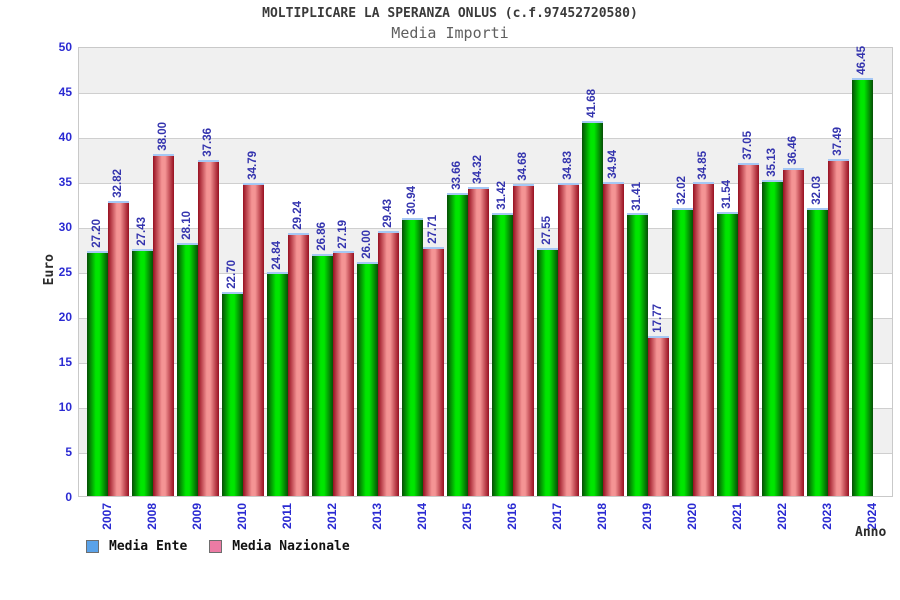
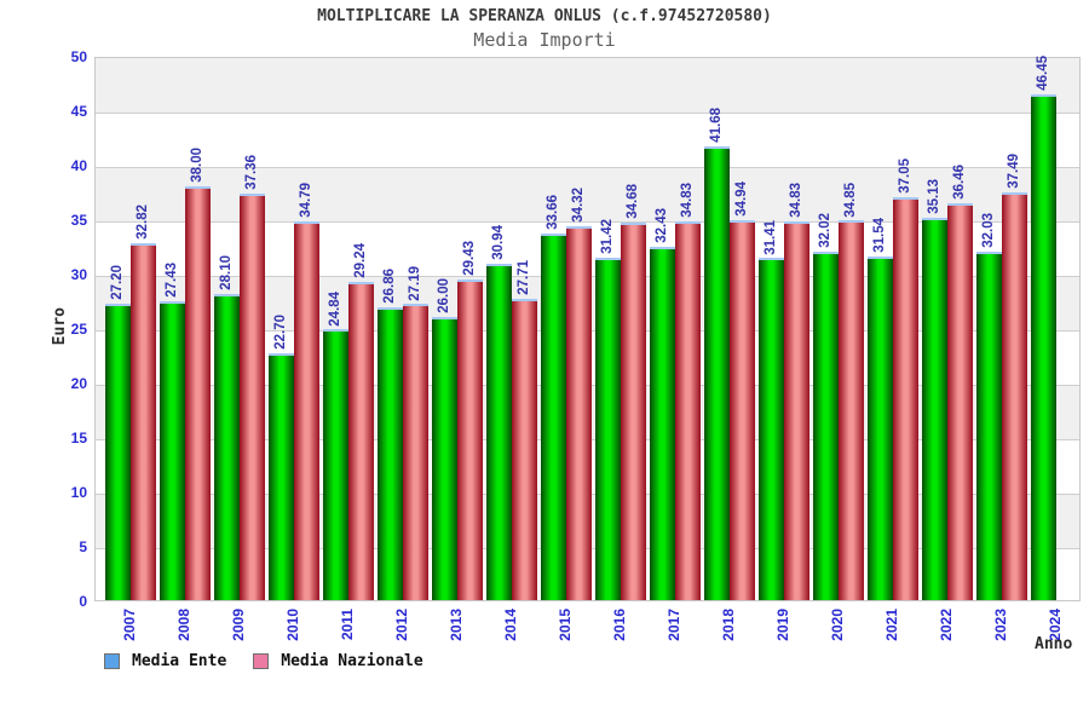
Media Ente/2017: 27.55 -> 32.43
Media Nazionale/2019: 17.77 -> 34.83
